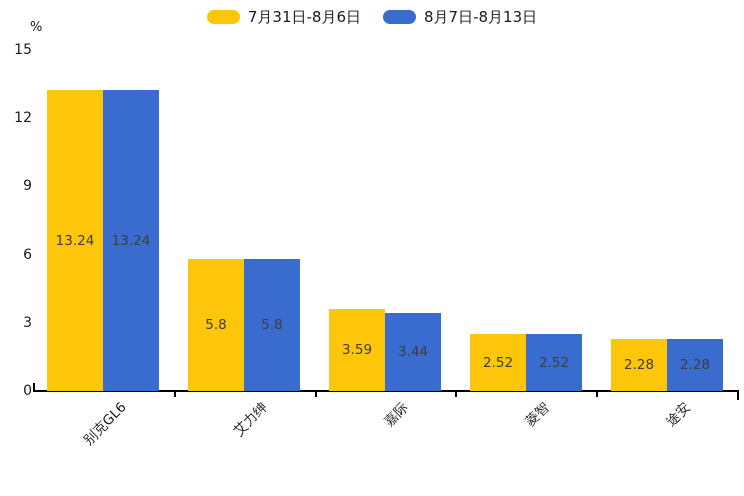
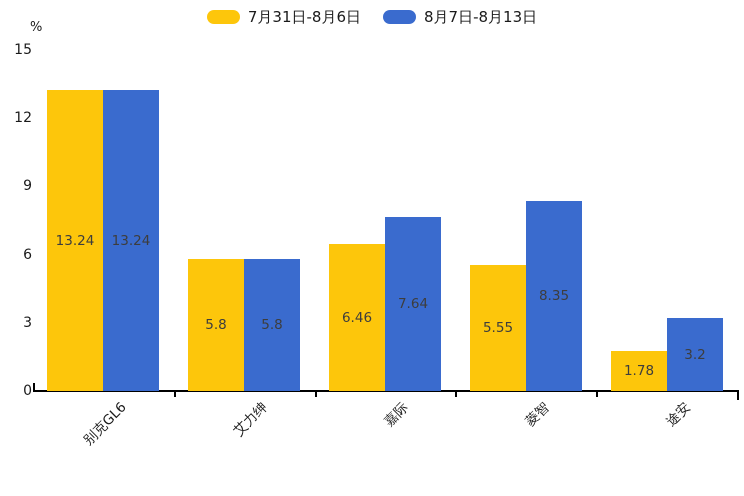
7月31日-8月6日/嘉际: 3.59 -> 6.46
8月7日-8月13日/嘉际: 3.44 -> 7.64
7月31日-8月6日/菱智: 2.52 -> 5.55
8月7日-8月13日/菱智: 2.52 -> 8.35
7月31日-8月6日/途安: 2.28 -> 1.78
8月7日-8月13日/途安: 2.28 -> 3.2
